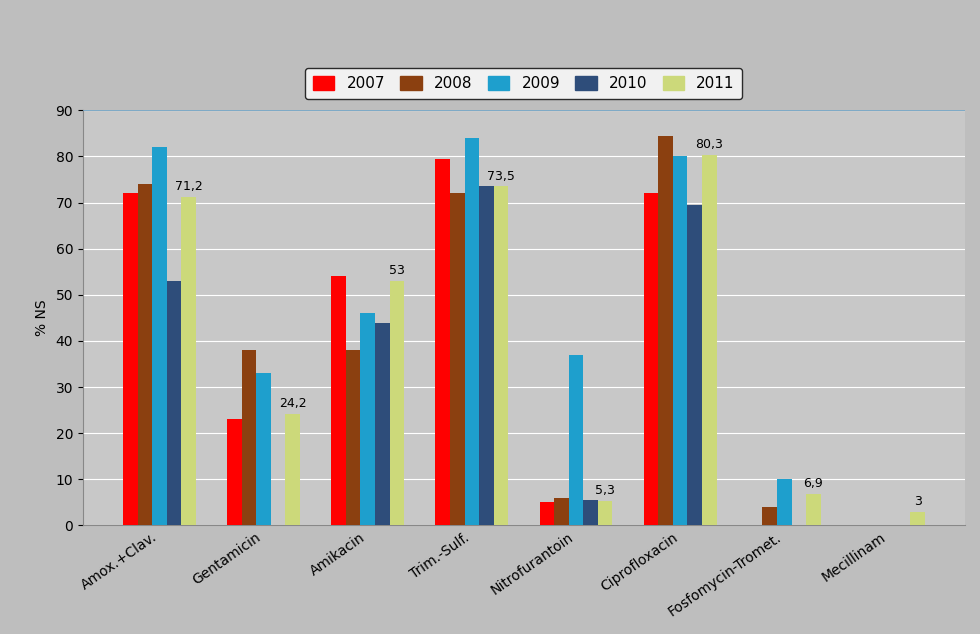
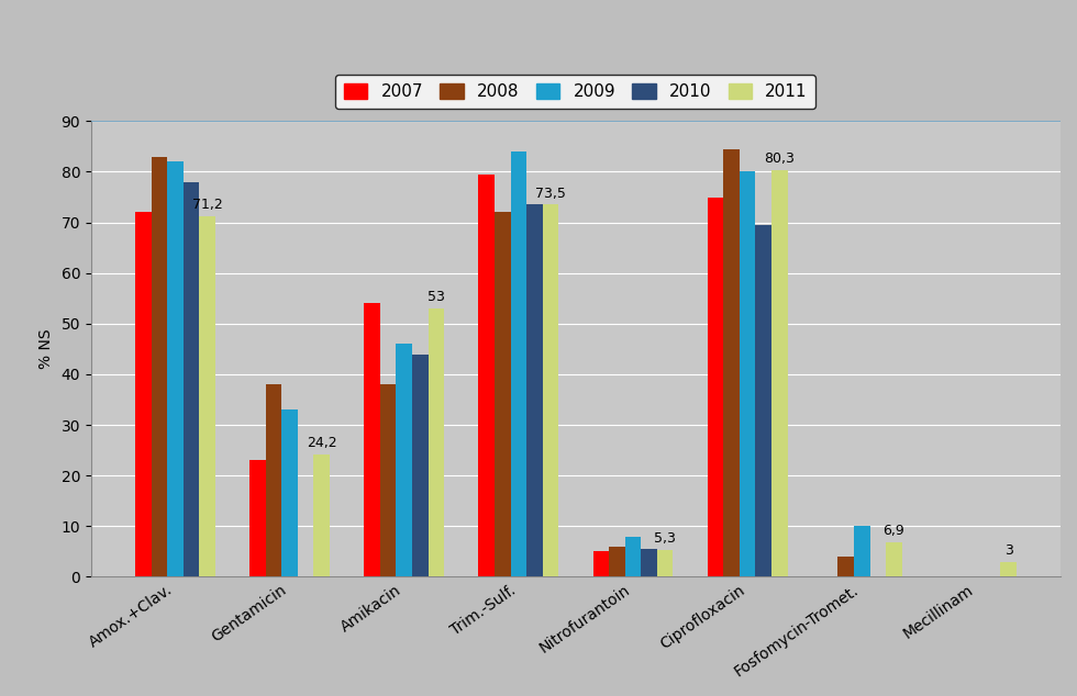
2008/Amox.+Clav.: 74.0 -> 83.0
2010/Amox.+Clav.: 53.0 -> 78.0
2009/Nitrofurantoin: 37 -> 8
2007/Ciprofloxacin: 72.0 -> 75.0
